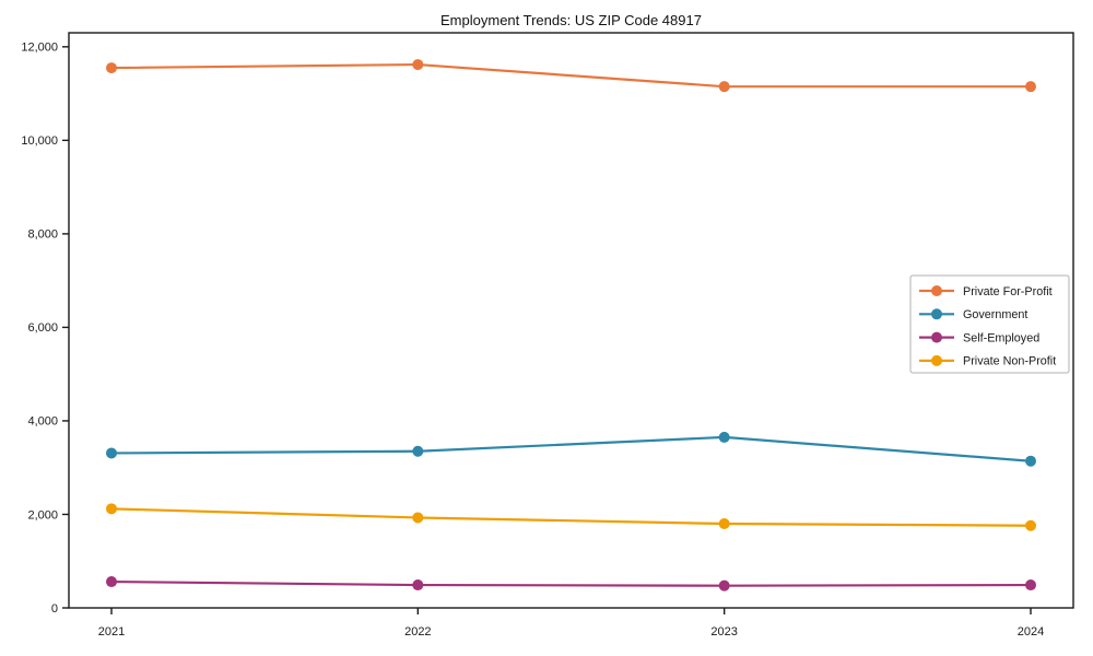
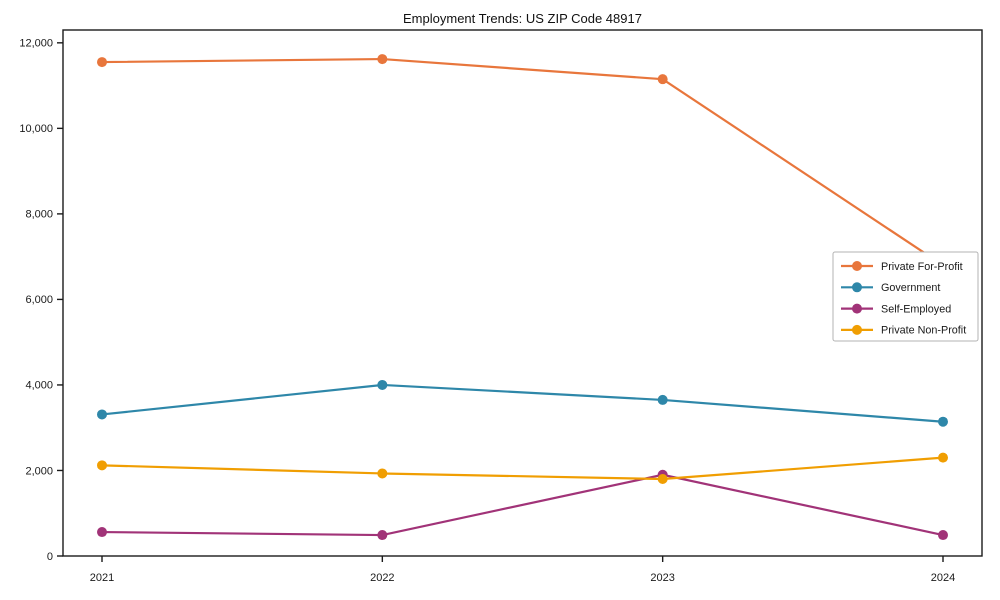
Government/2022: 3400 -> 4000
Self-Employed/2023: 500 -> 1900
Private For-Profit/2024: 11200 -> 6800
Private Non-Profit/2024: 1800 -> 2300
